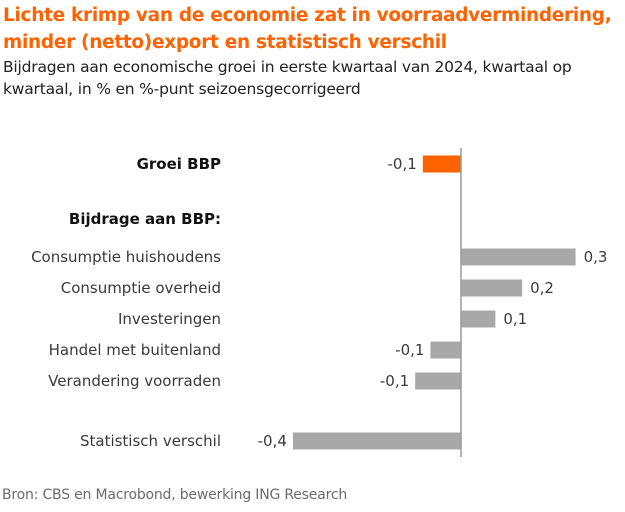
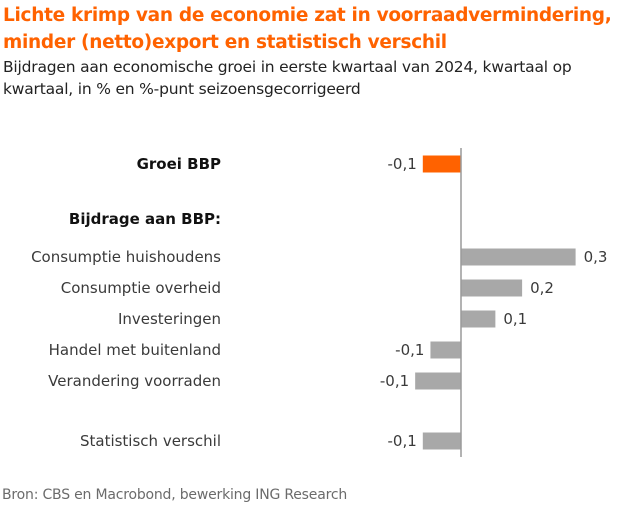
Statistisch verschil: -0,4 -> -0,1
